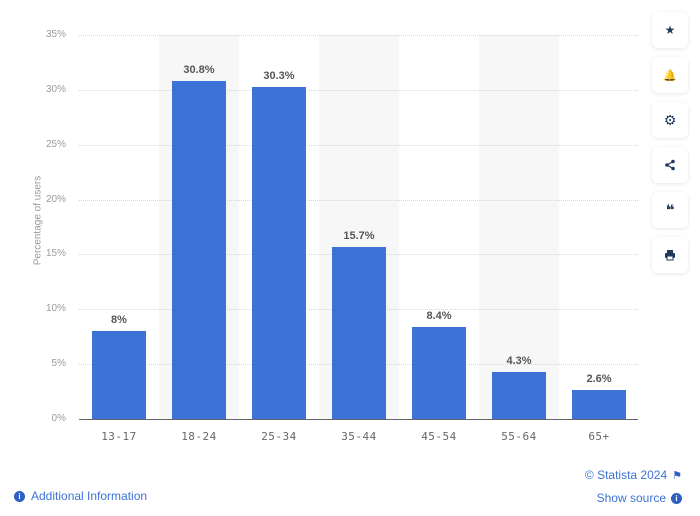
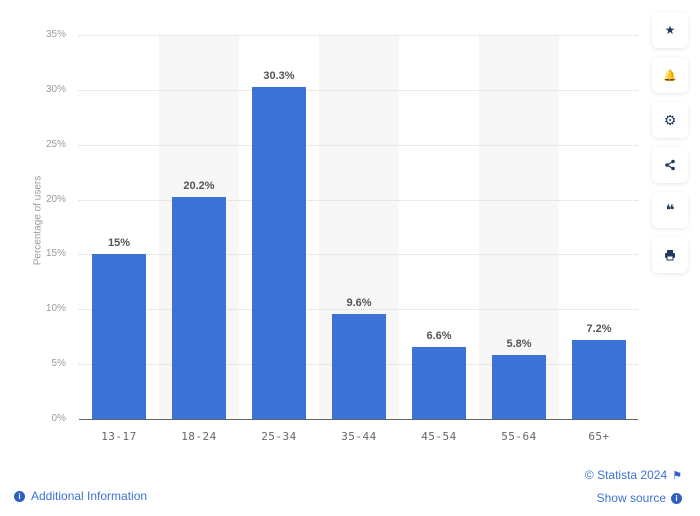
13-17: 8% -> 15%
18-24: 30.8% -> 20.2%
35-44: 15.7% -> 9.6%
45-54: 8.4% -> 6.6%
55-64: 4.3% -> 5.8%
65+: 2.6% -> 7.2%
